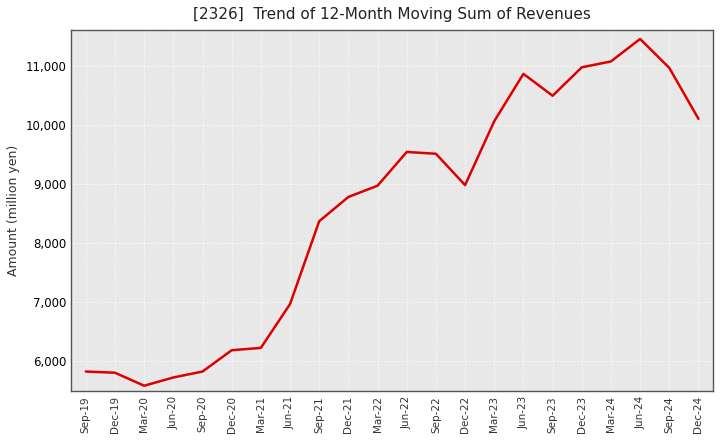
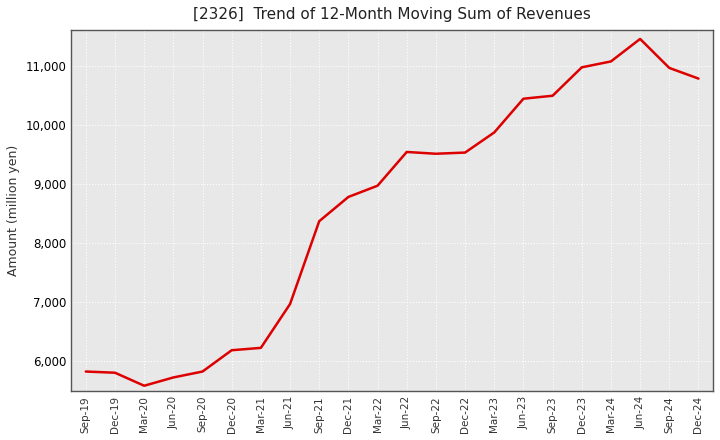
Dec-22: 8,980 -> 9,530
Mar-23: 10,060 -> 9,870
Jun-23: 10,860 -> 10,440
Dec-24: 10,100 -> 10,780
